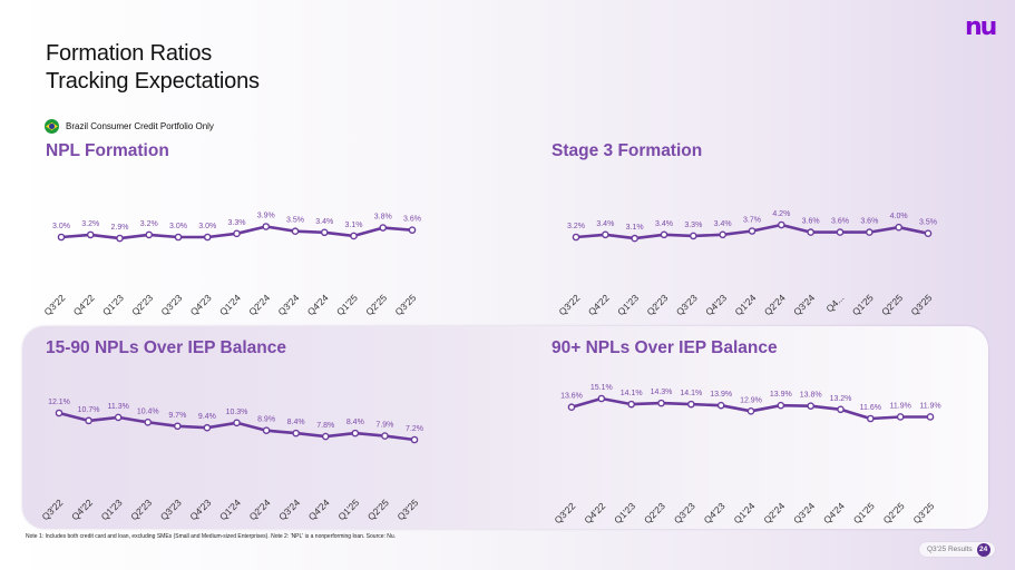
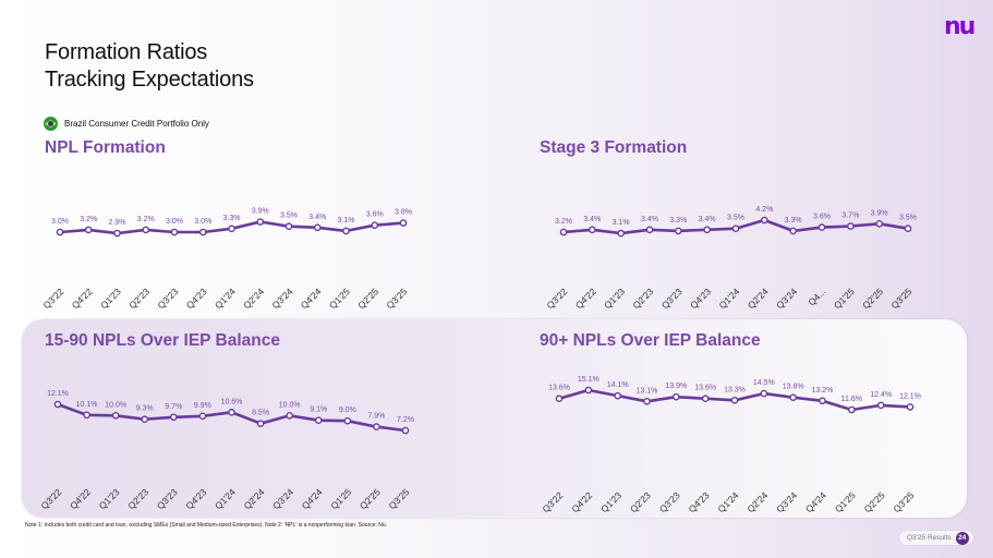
NPL Formation/Q2'25: 3.8% -> 3.6%
NPL Formation/Q3'25: 3.6% -> 3.8%
Stage 3 Formation/Q1'24: 3.7% -> 3.5%
Stage 3 Formation/Q3'24: 3.6% -> 3.3%
Stage 3 Formation/Q1'25: 3.6% -> 3.7%
Stage 3 Formation/Q2'25: 4.0% -> 3.9%
15-90 NPLs Over IEP Balance/Q4'22: 10.7% -> 10.1%
15-90 NPLs Over IEP Balance/Q1'23: 11.3% -> 10.0%
15-90 NPLs Over IEP Balance/Q2'23: 10.4% -> 9.3%
15-90 NPLs Over IEP Balance/Q4'23: 9.4% -> 9.9%
15-90 NPLs Over IEP Balance/Q1'24: 10.3% -> 10.6%
15-90 NPLs Over IEP Balance/Q2'24: 8.9% -> 8.5%
15-90 NPLs Over IEP Balance/Q3'24: 8.4% -> 10.0%
15-90 NPLs Over IEP Balance/Q4'24: 7.8% -> 9.1%
15-90 NPLs Over IEP Balance/Q1'25: 8.4% -> 9.0%
90+ NPLs Over IEP Balance/Q2'23: 14.3% -> 13.1%
90+ NPLs Over IEP Balance/Q3'23: 14.1% -> 13.9%
90+ NPLs Over IEP Balance/Q4'23: 13.9% -> 13.6%
90+ NPLs Over IEP Balance/Q1'24: 12.9% -> 13.3%
90+ NPLs Over IEP Balance/Q2'24: 13.9% -> 14.5%
90+ NPLs Over IEP Balance/Q2'25: 11.9% -> 12.4%
90+ NPLs Over IEP Balance/Q3'25: 11.9% -> 12.1%
